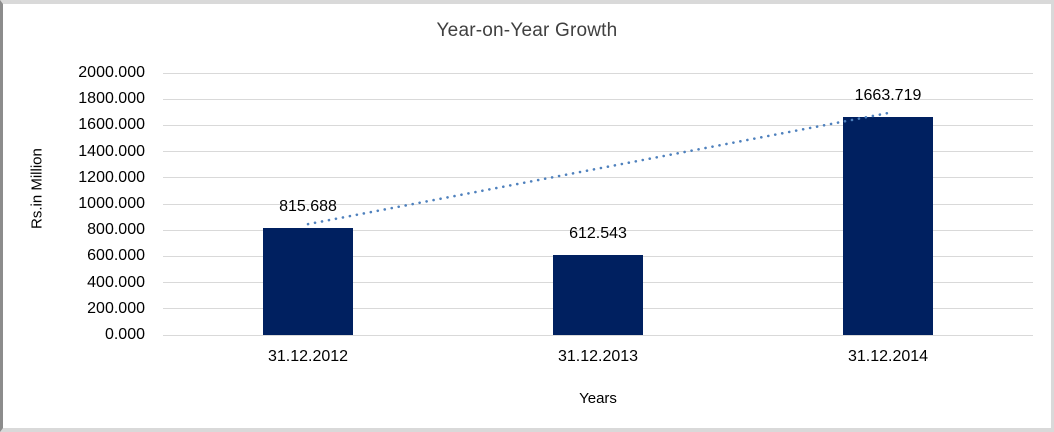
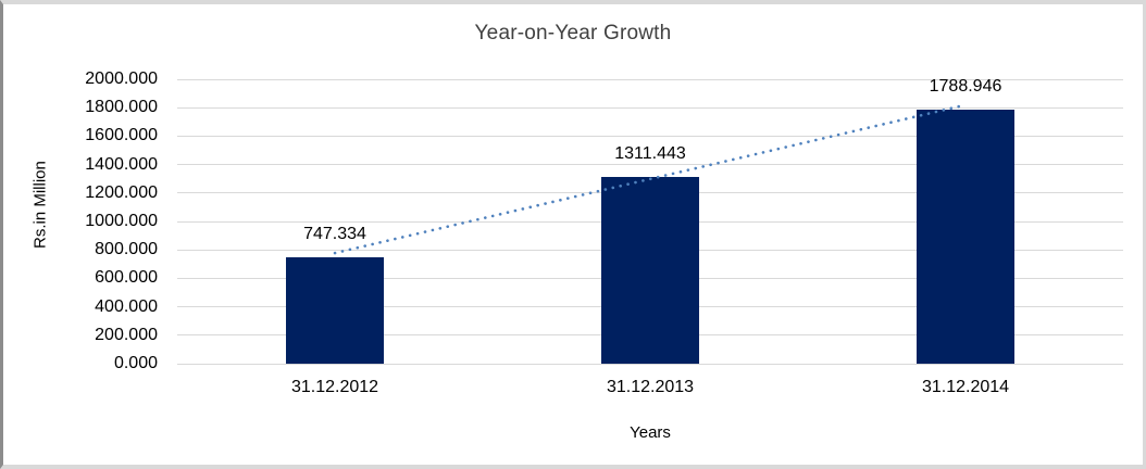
31.12.2012: 815.688 -> 747.334
31.12.2013: 612.543 -> 1311.443
31.12.2014: 1663.719 -> 1788.946
